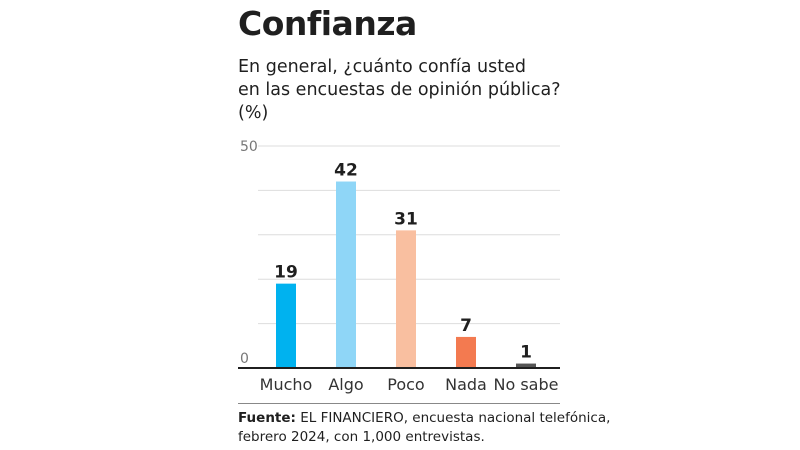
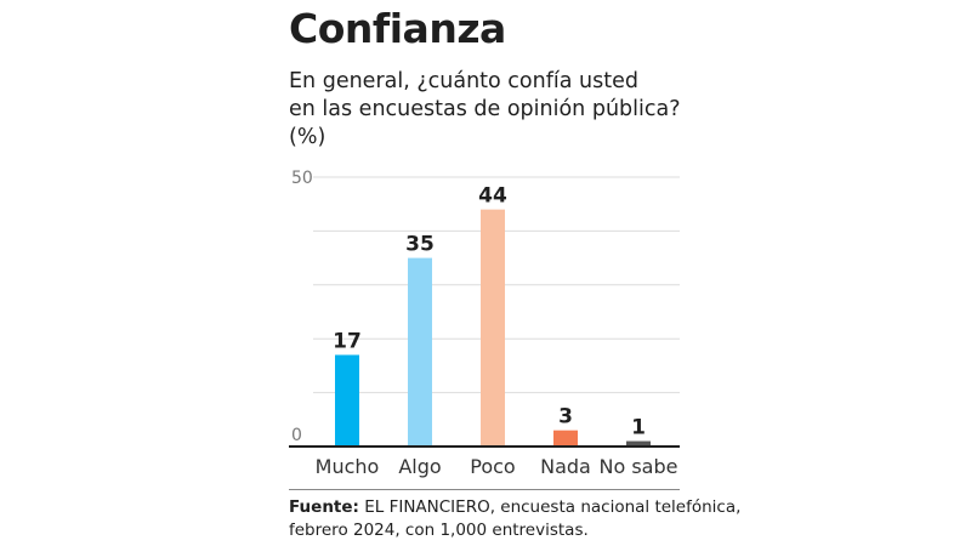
Mucho: 19 -> 17
Algo: 42 -> 35
Poco: 31 -> 44
Nada: 7 -> 3
